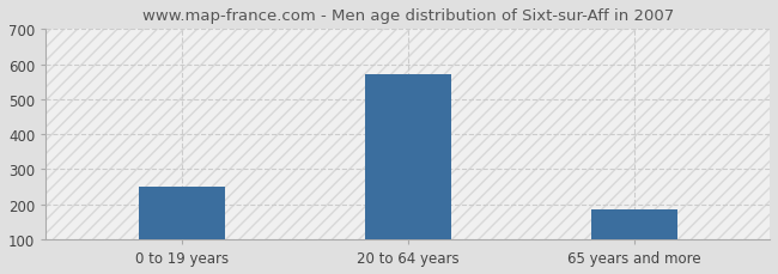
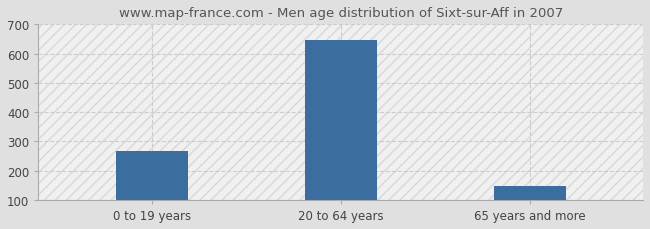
0 to 19 years: 250 -> 268
20 to 64 years: 570 -> 645
65 years and more: 185 -> 148
